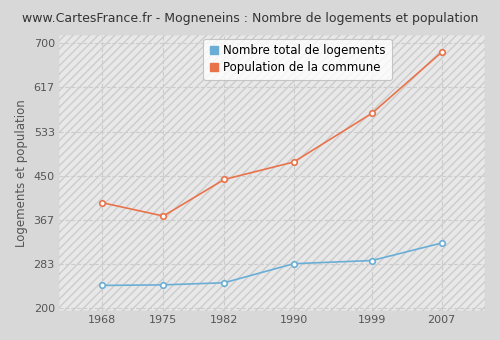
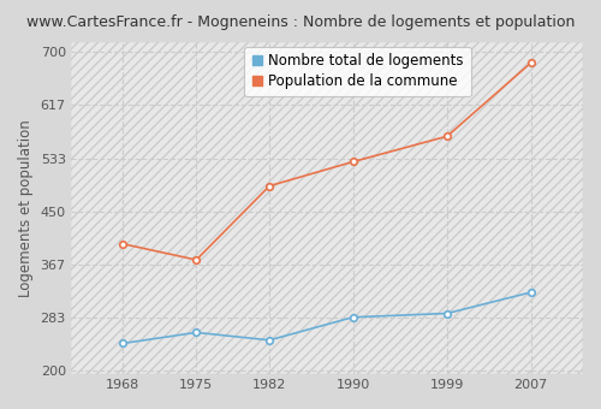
Nombre total de logements/1975: 244 -> 260
Population de la commune/1982: 443 -> 490
Population de la commune/1990: 476 -> 528
